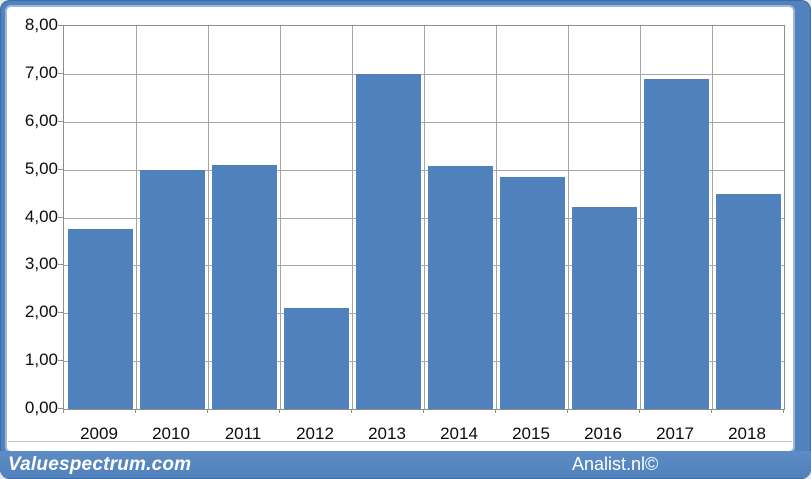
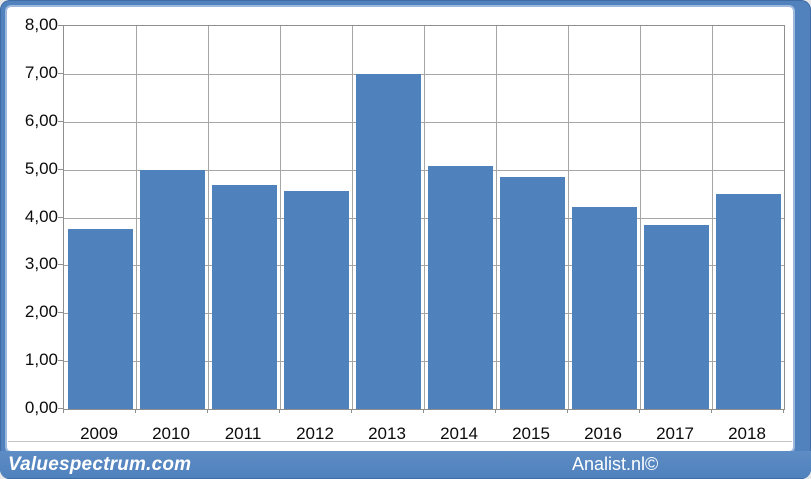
2011: 5,1 -> 4,7
2012: 2,1 -> 4,6
2017: 6,9 -> 3,8
